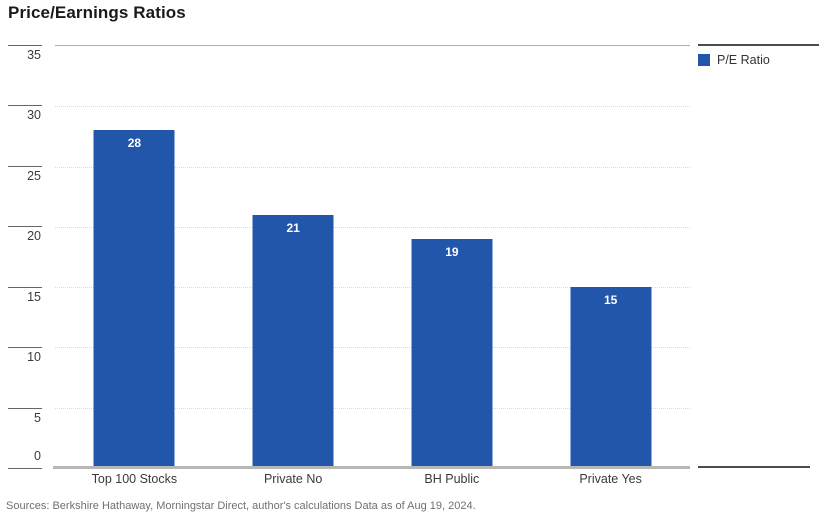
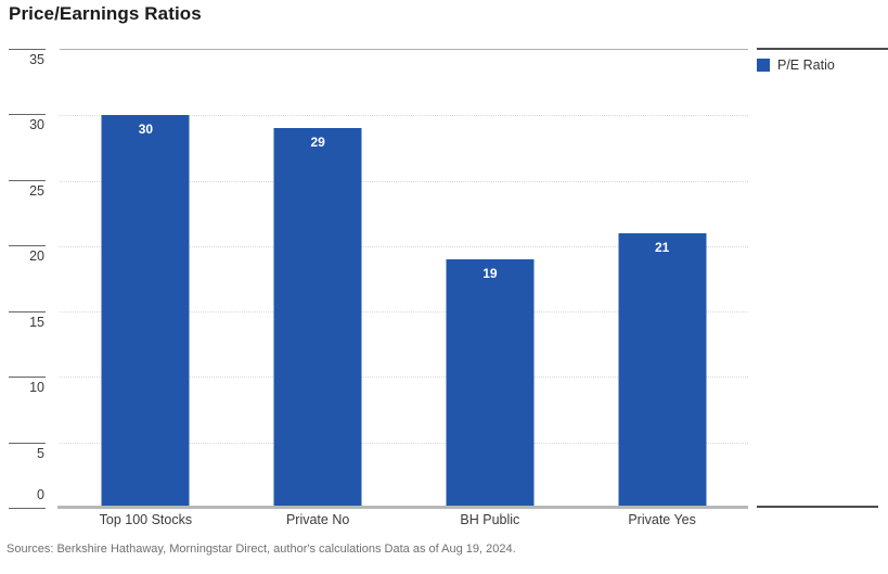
Top 100 Stocks: 28 -> 30
Private No: 21 -> 29
Private Yes: 15 -> 21
